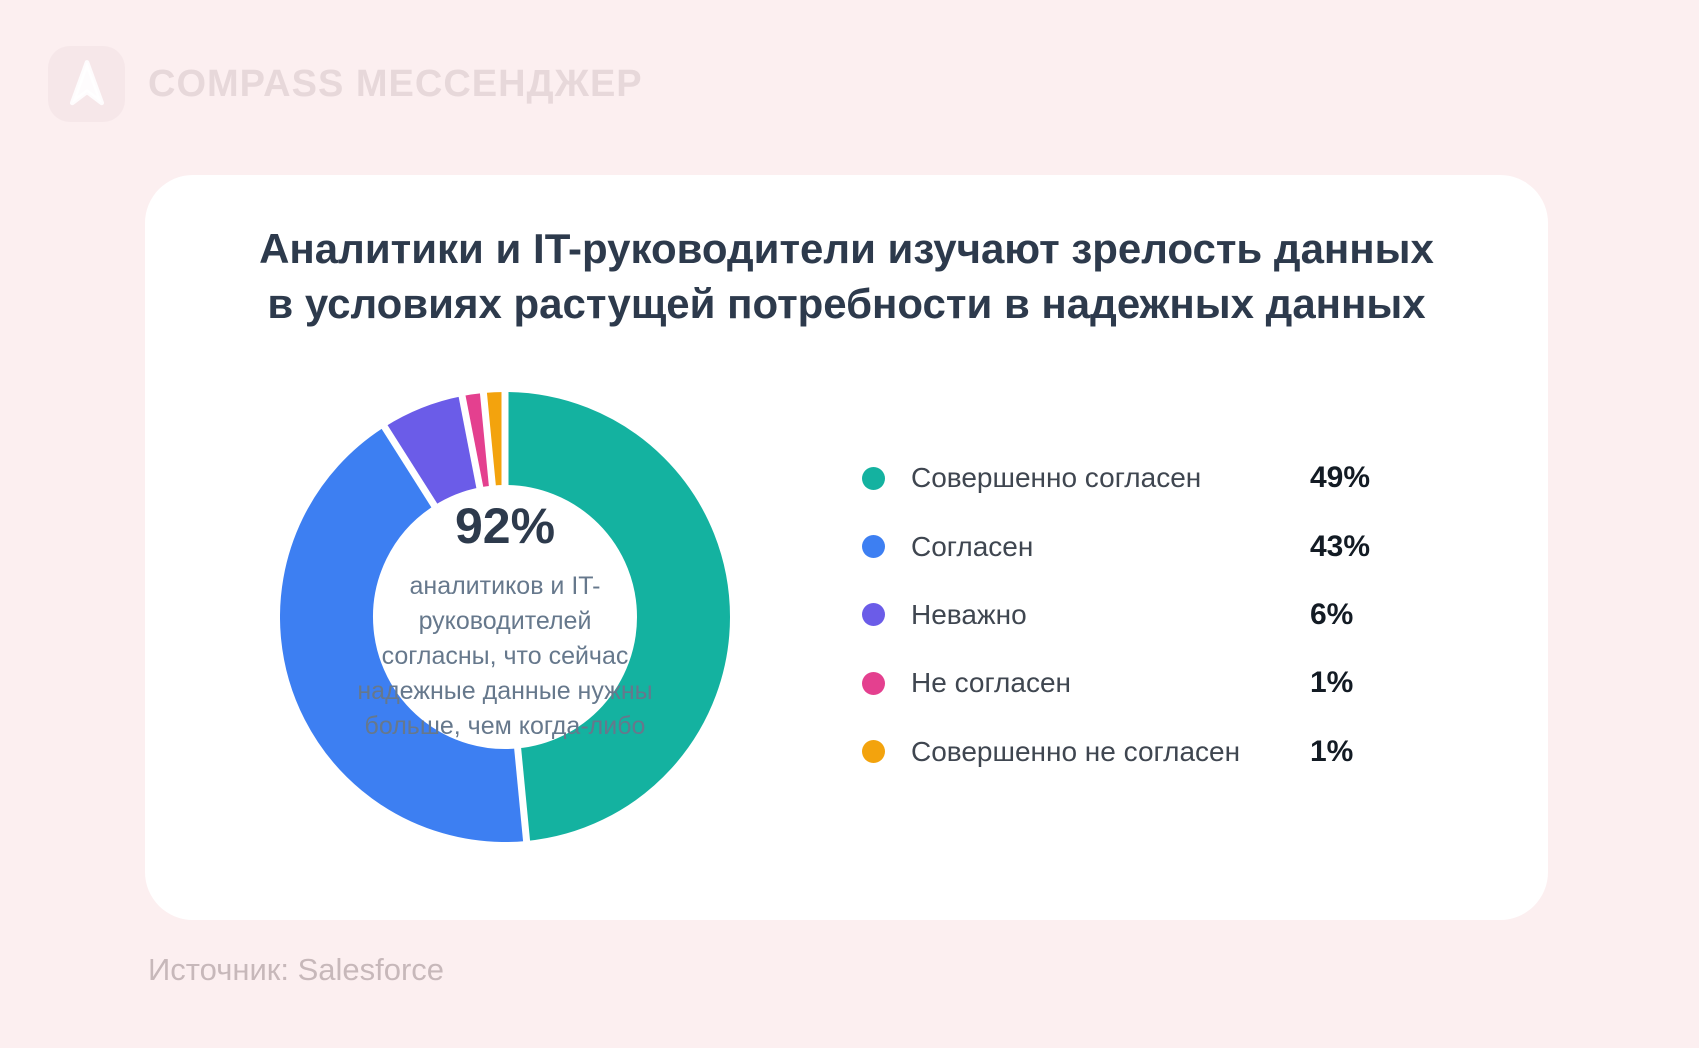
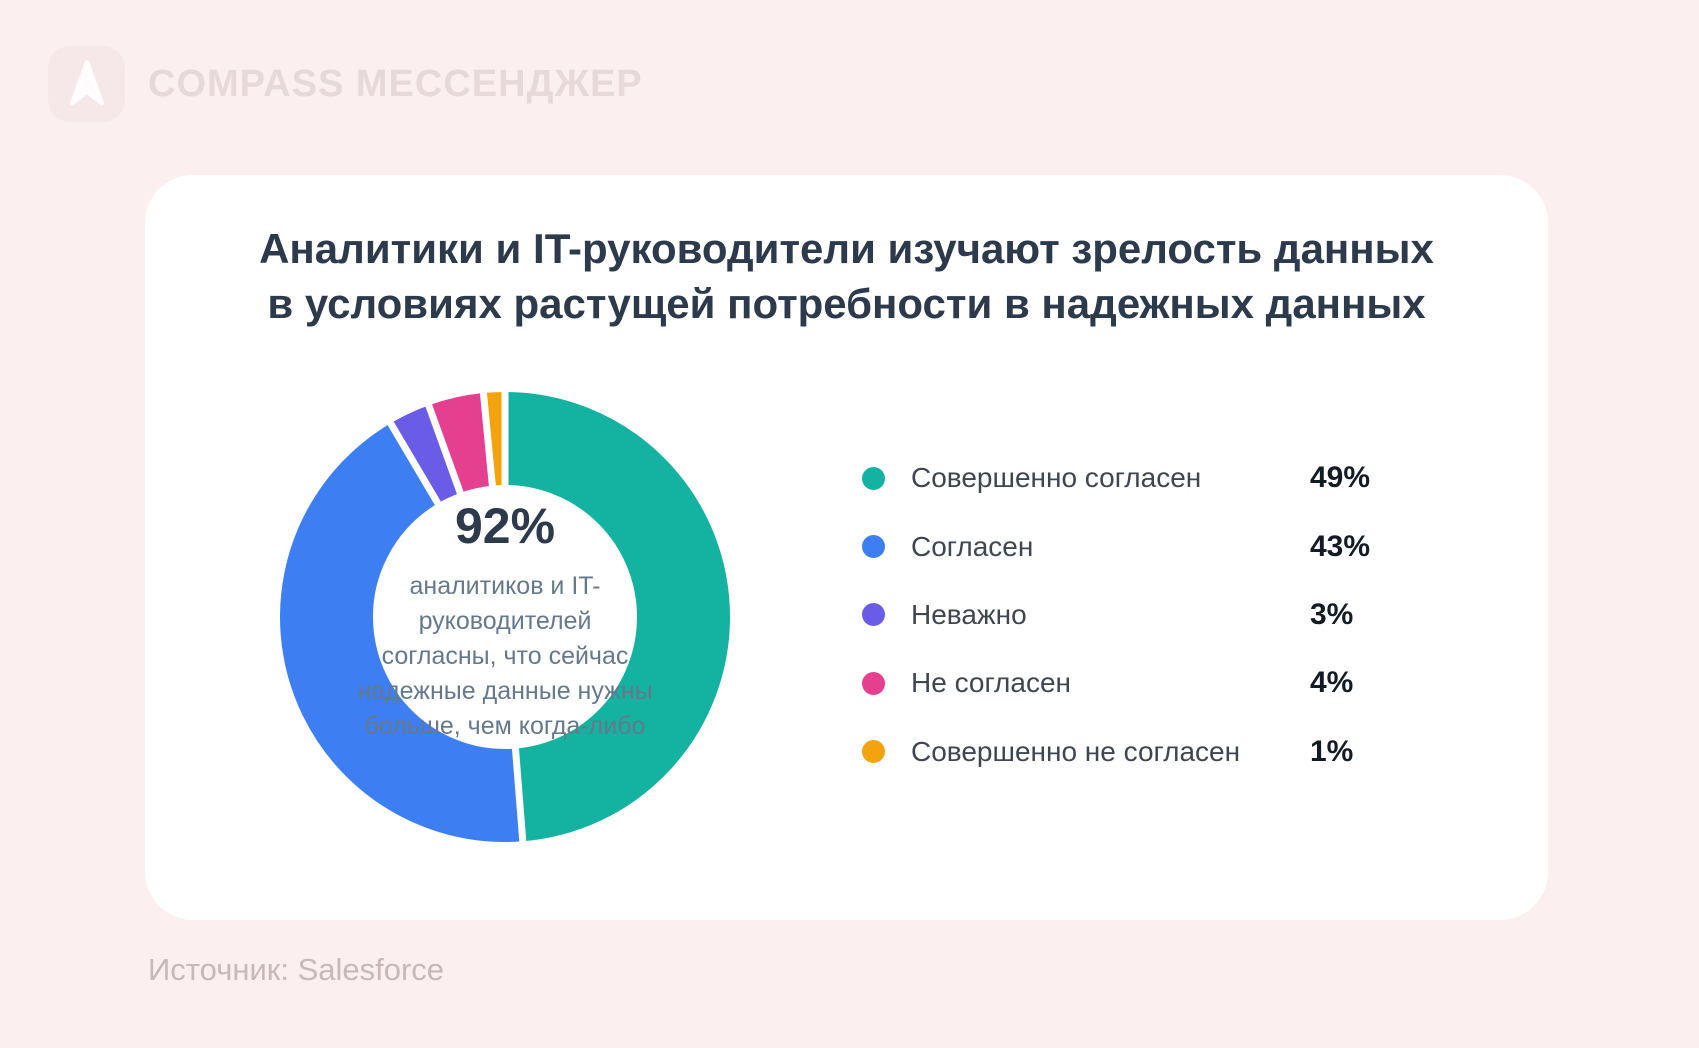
Неважно: 6% -> 3%
Не согласен: 1% -> 4%
